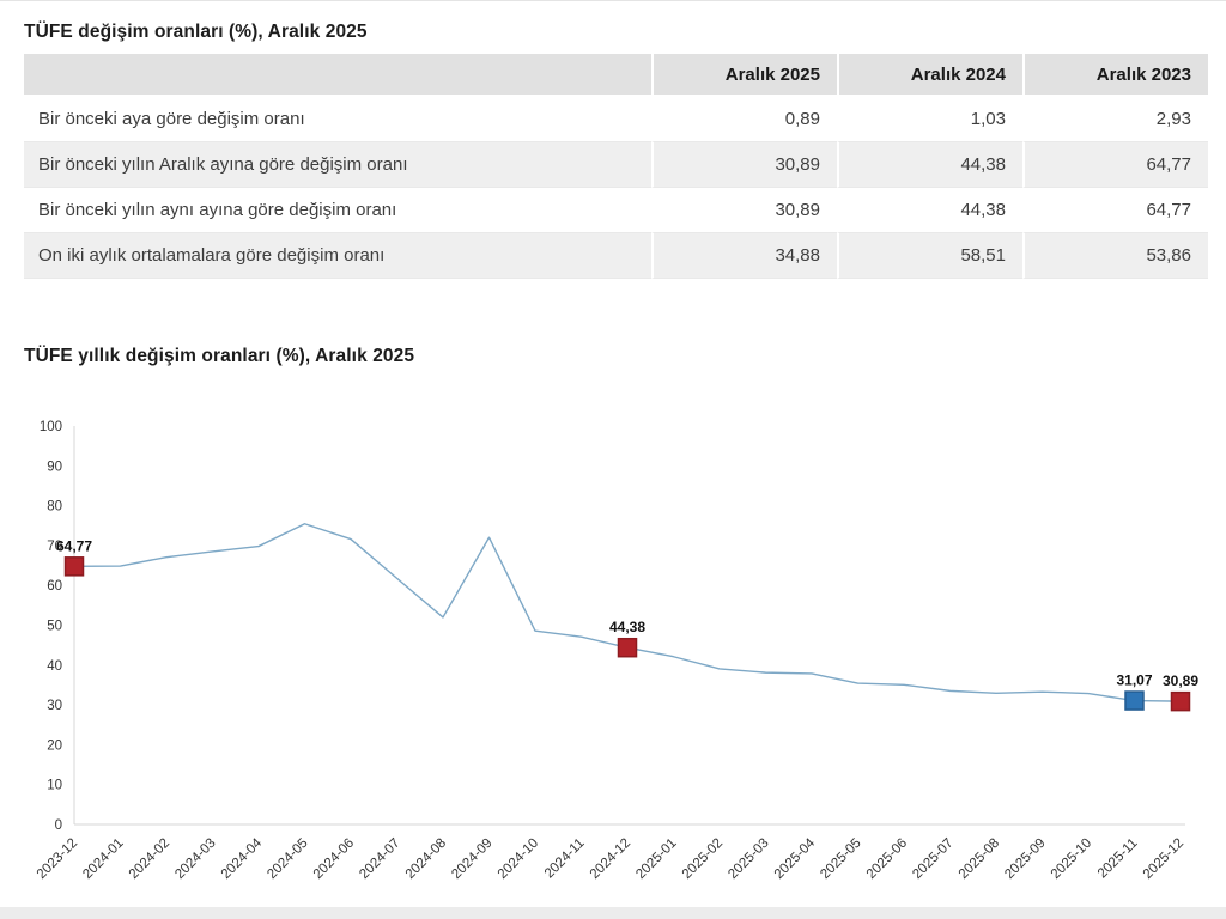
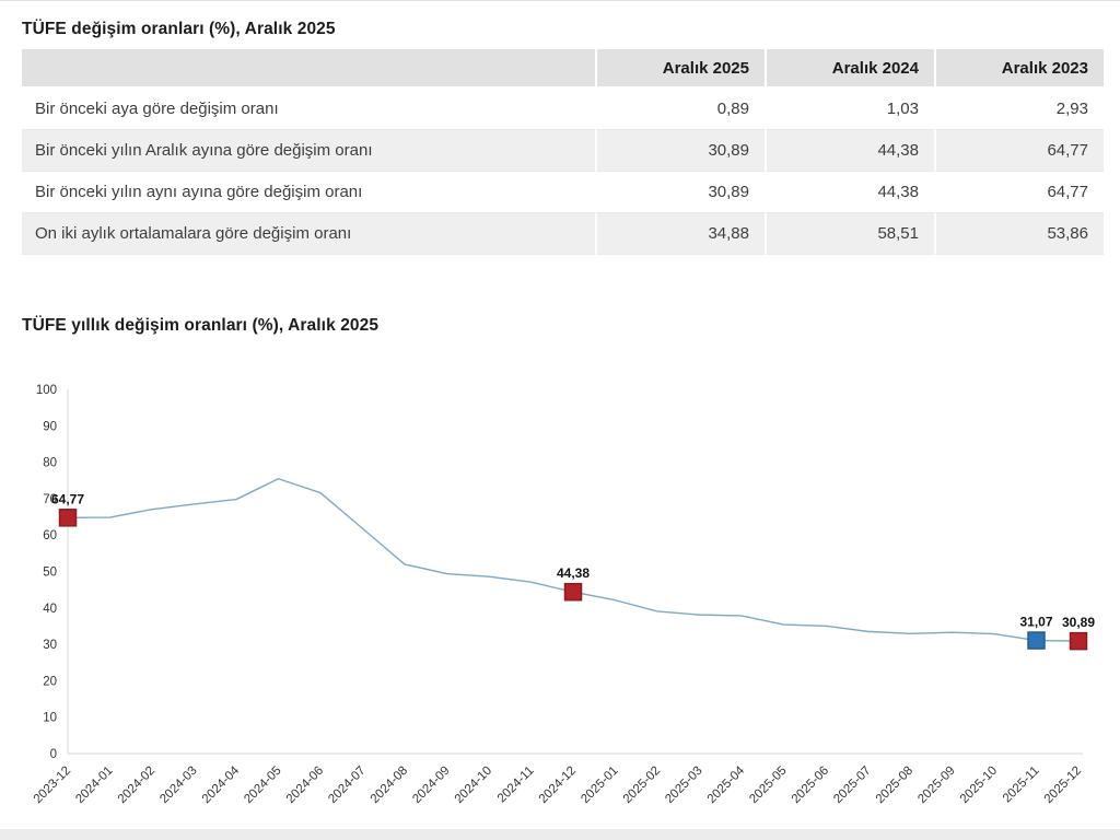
2024-09: 72 -> 49
